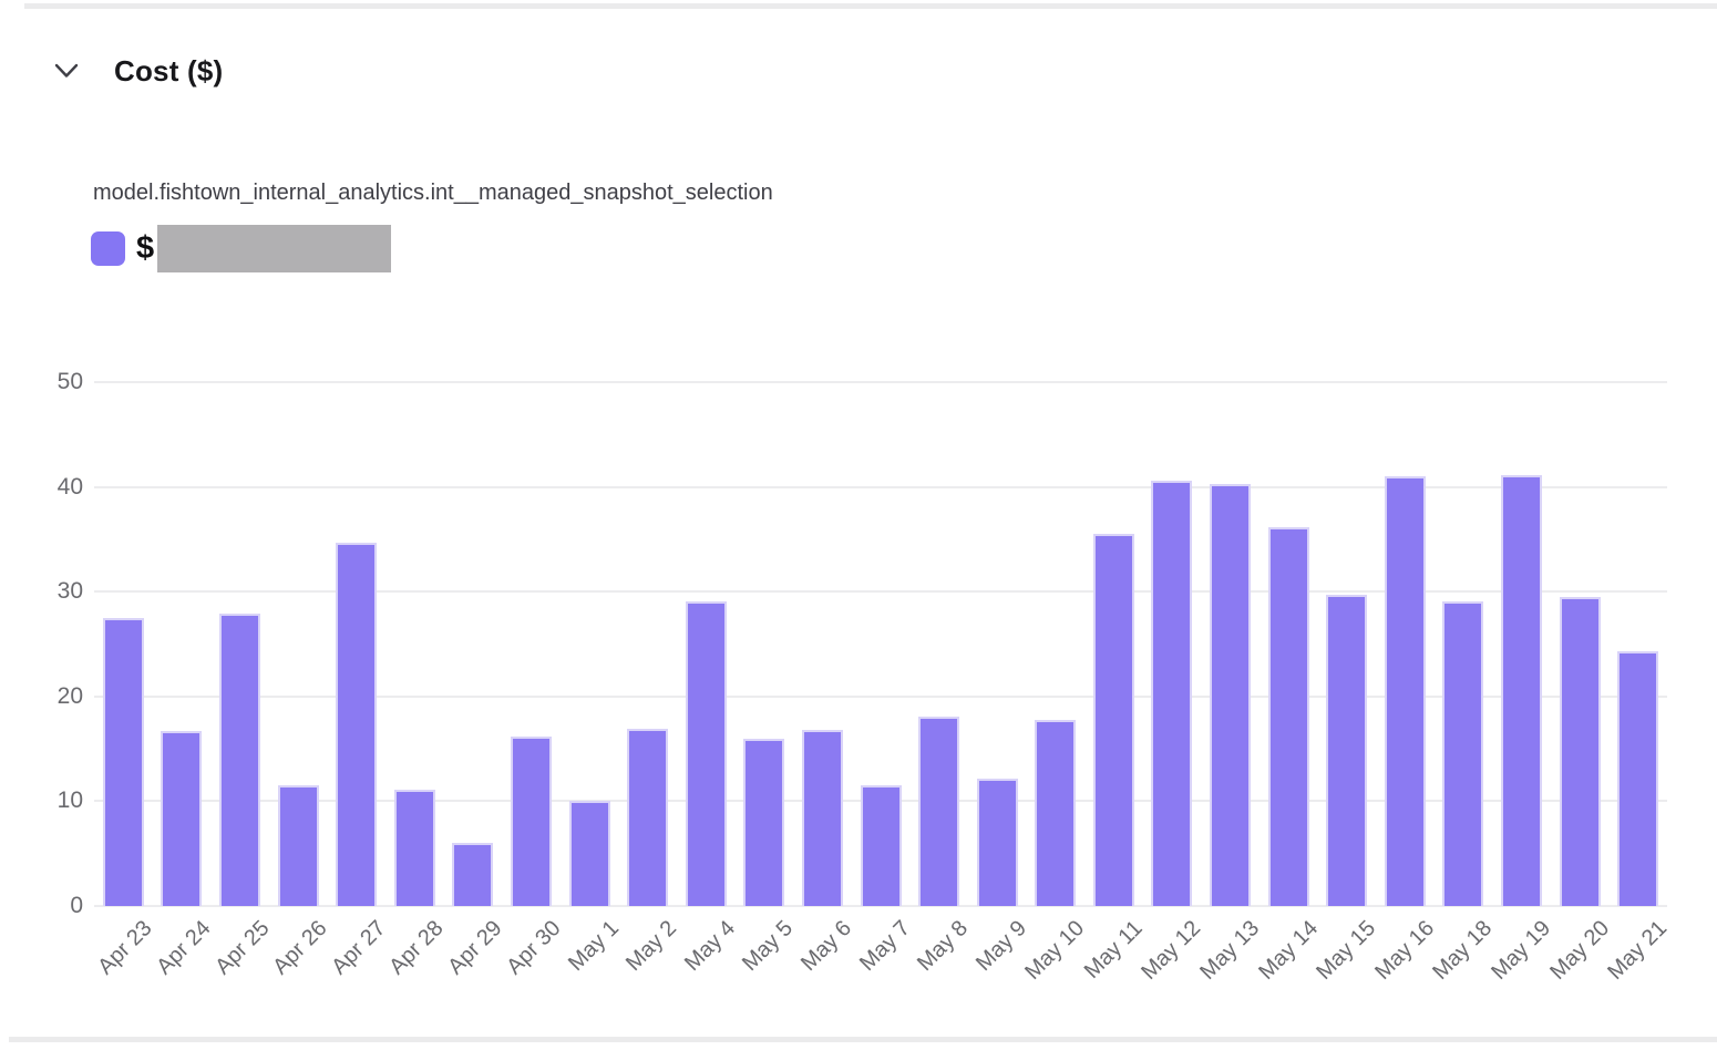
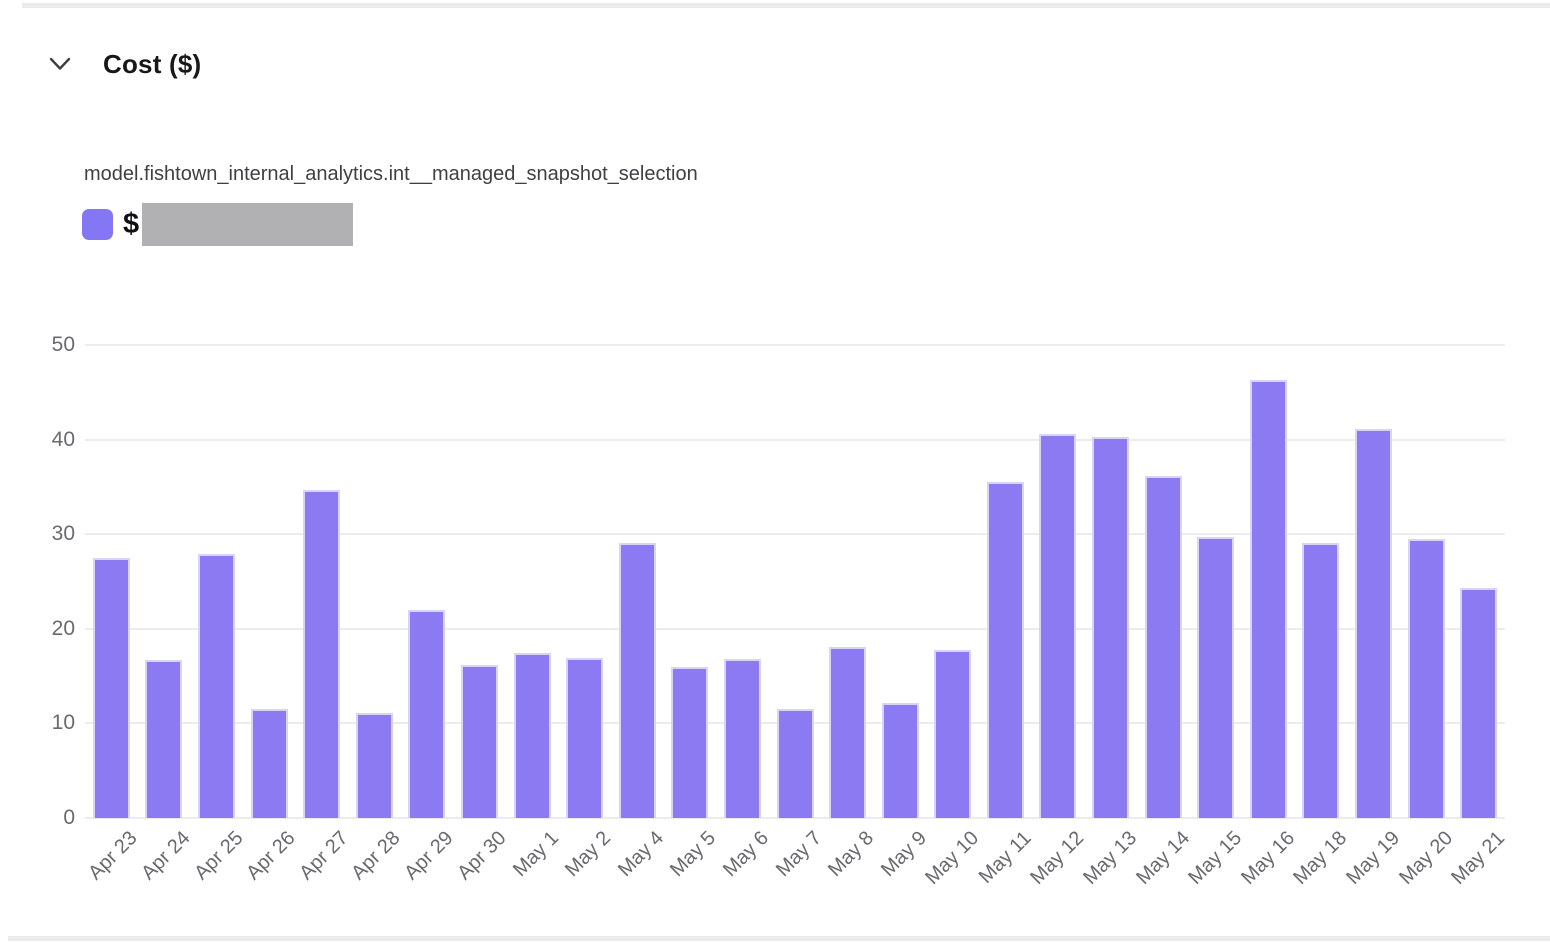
Apr 29: 6 -> 22
May 1: 10 -> 17
May 16: 41 -> 46
